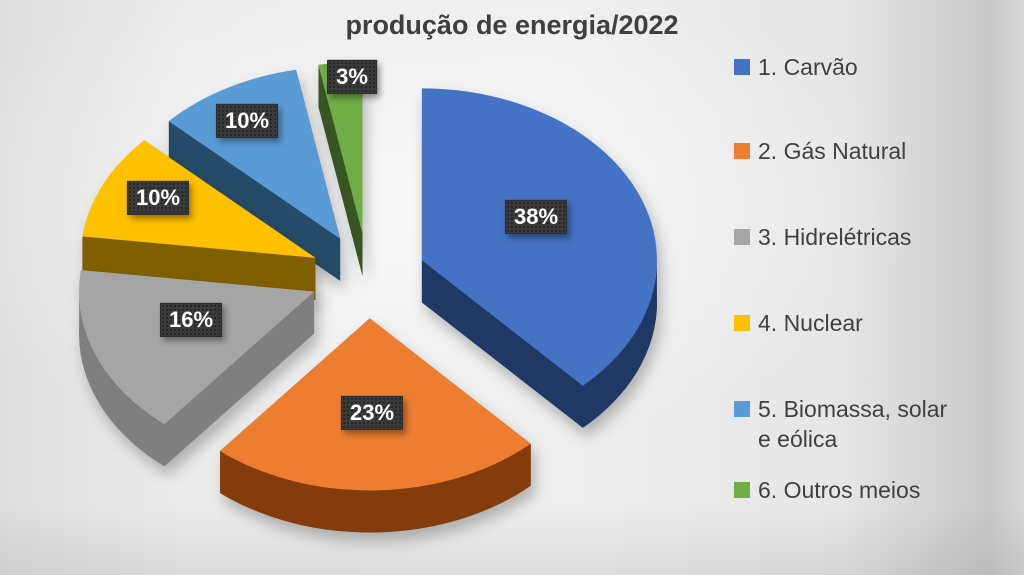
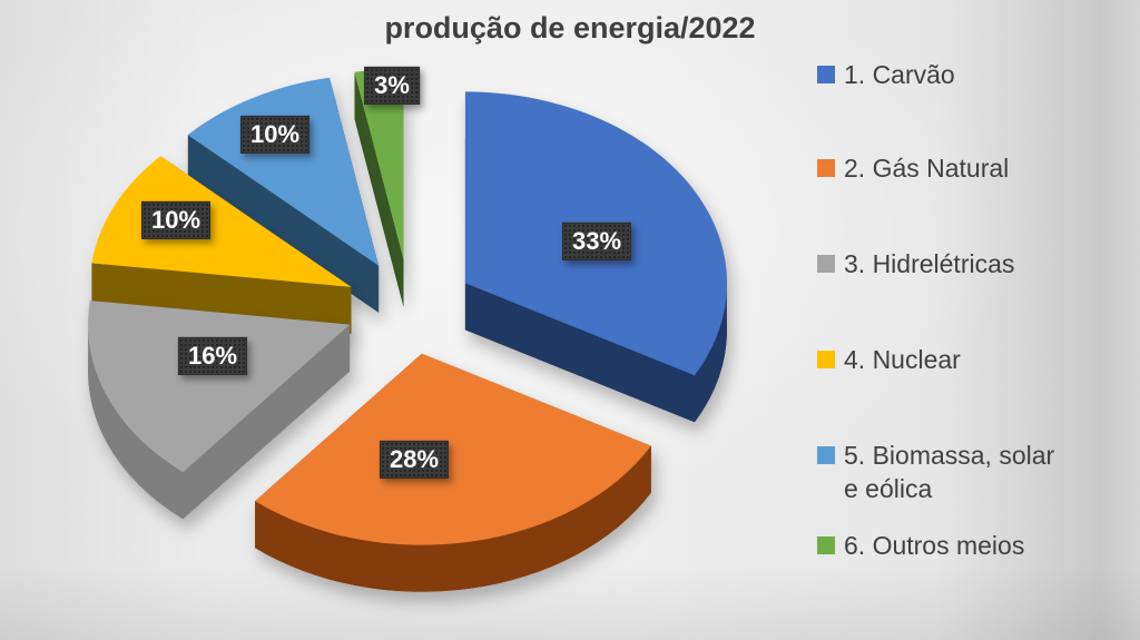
1. Carvão: 38% -> 33%
2. Gás Natural: 23% -> 28%
